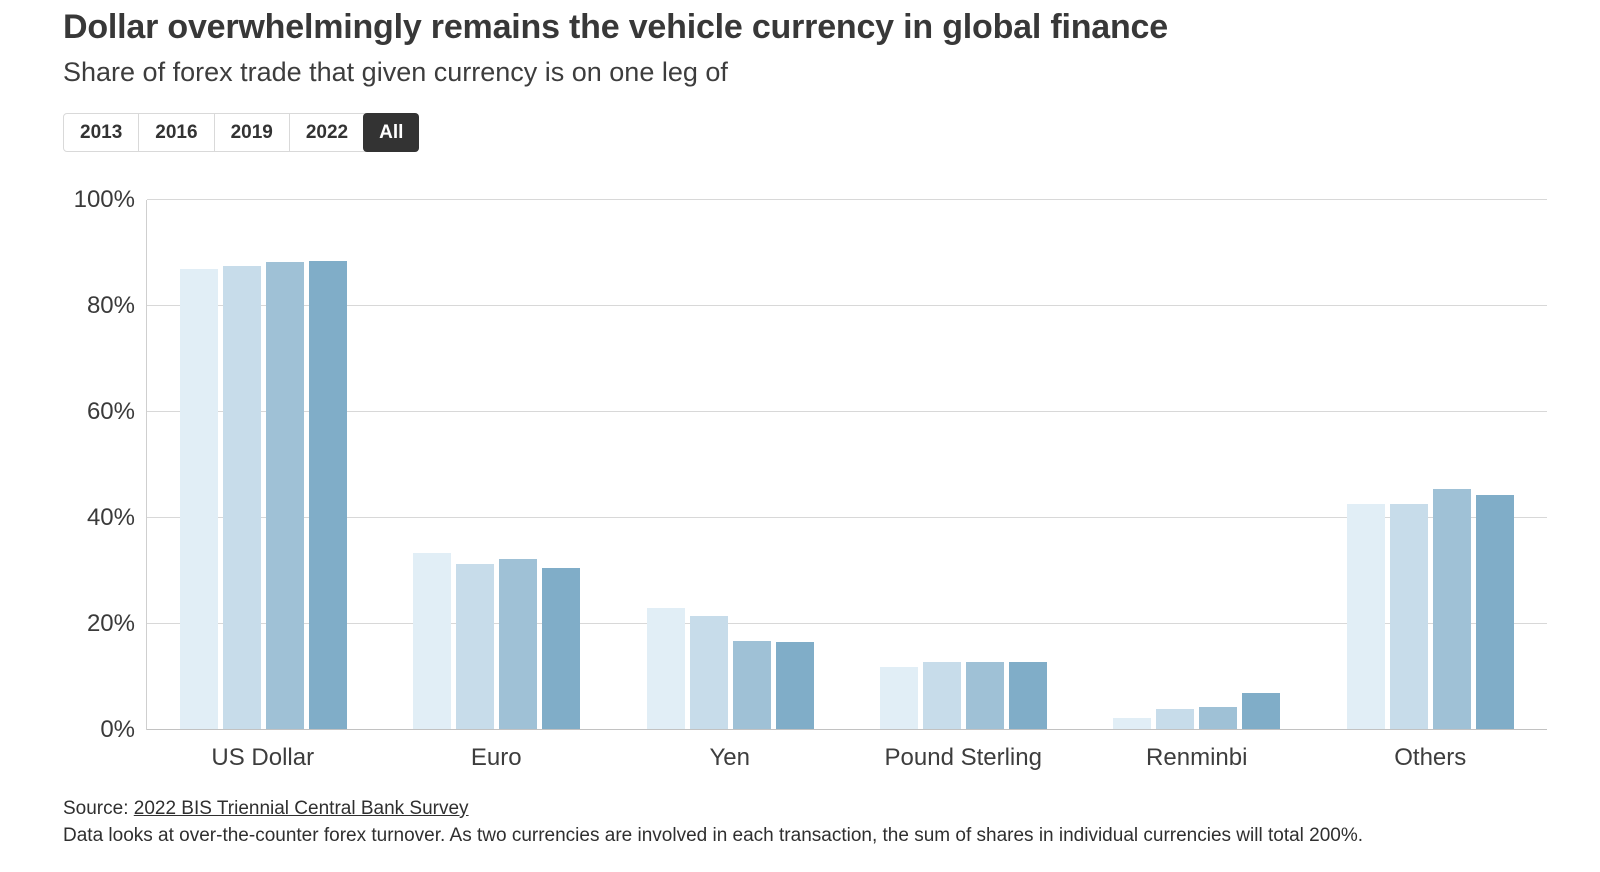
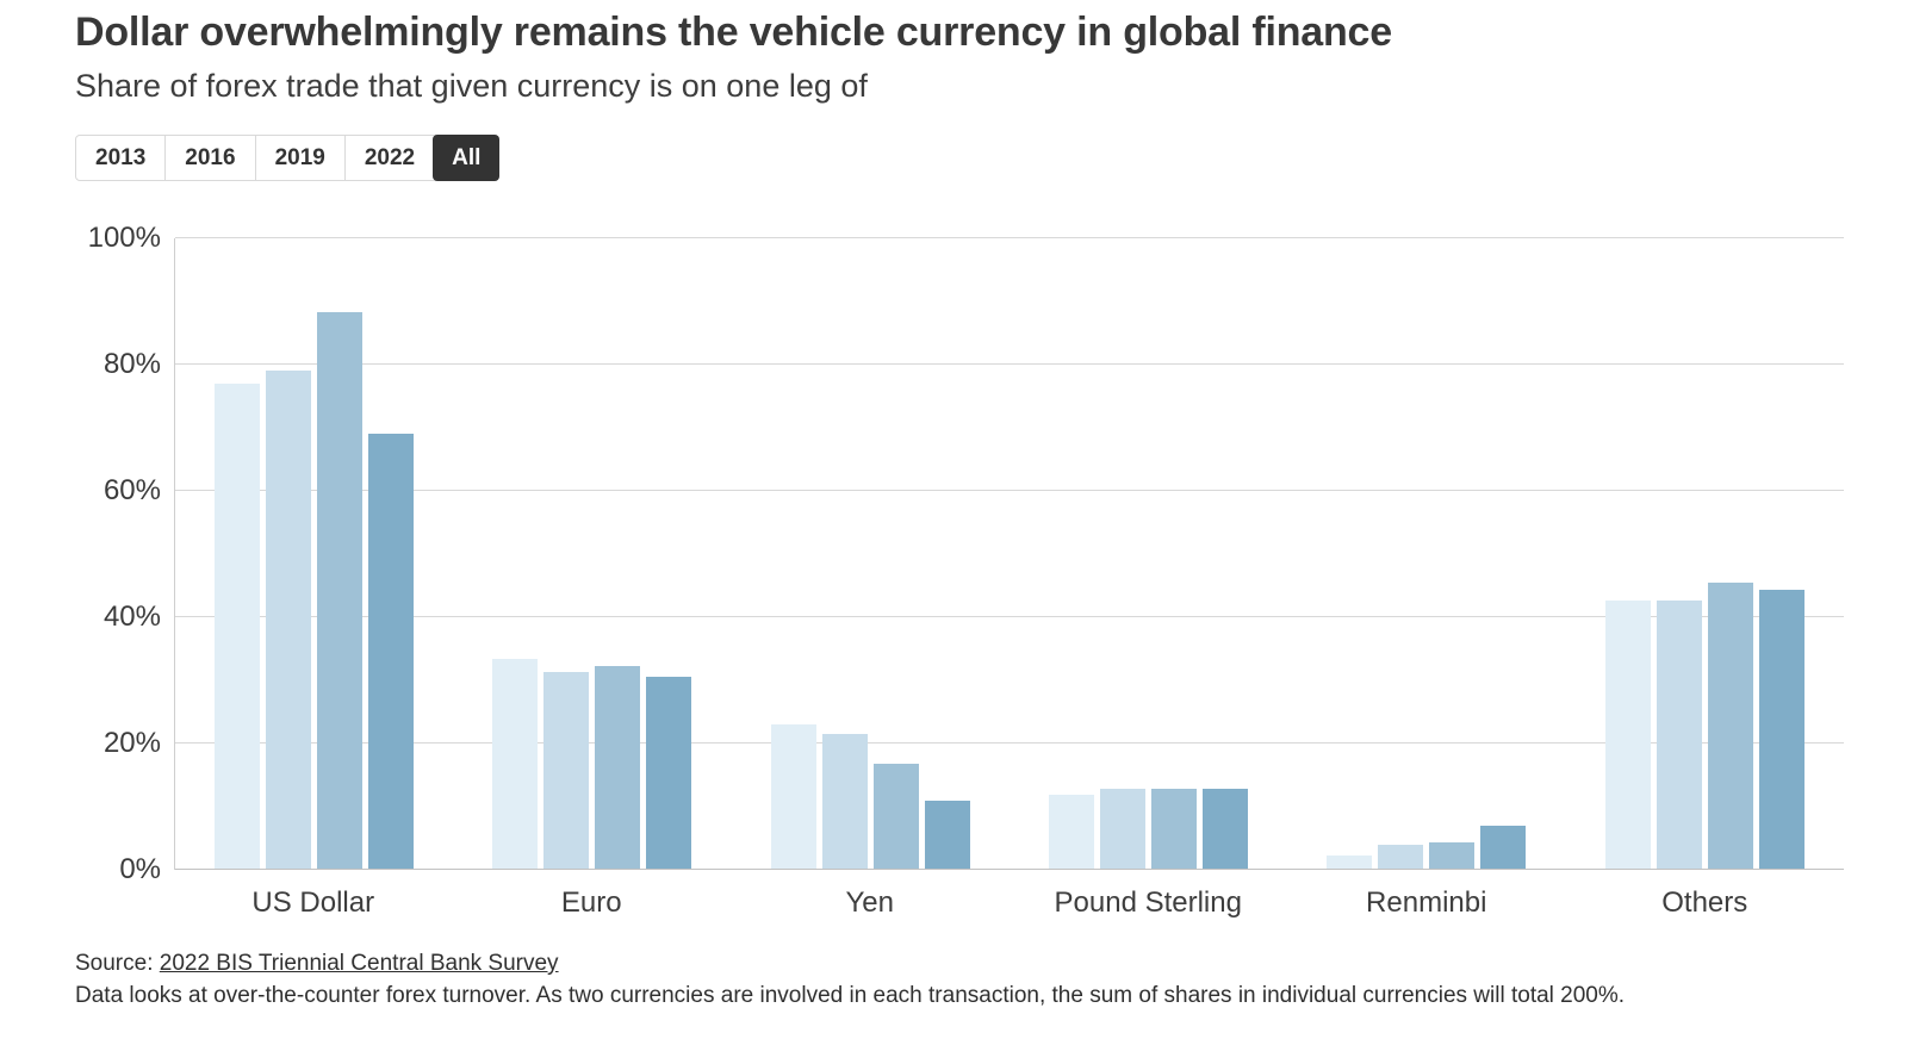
2013/US Dollar: 87% -> 77%
2016/US Dollar: 88% -> 79%
2022/US Dollar: 88% -> 69%
2022/Yen: 17% -> 11%
